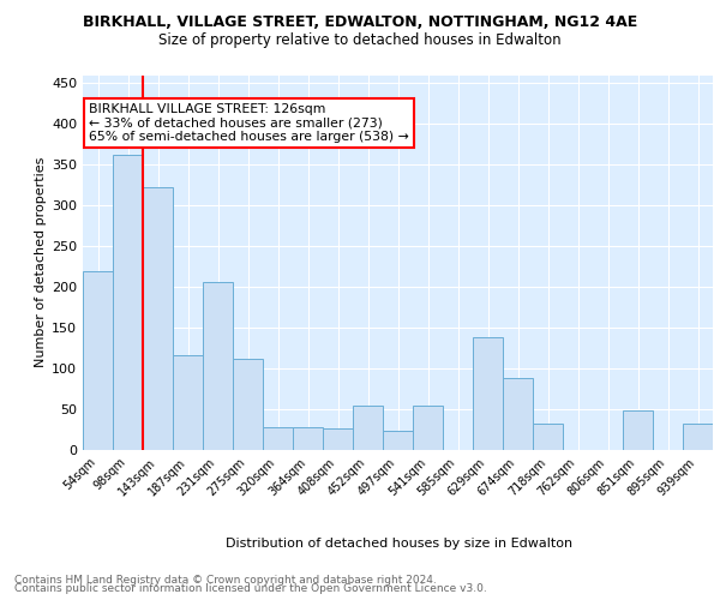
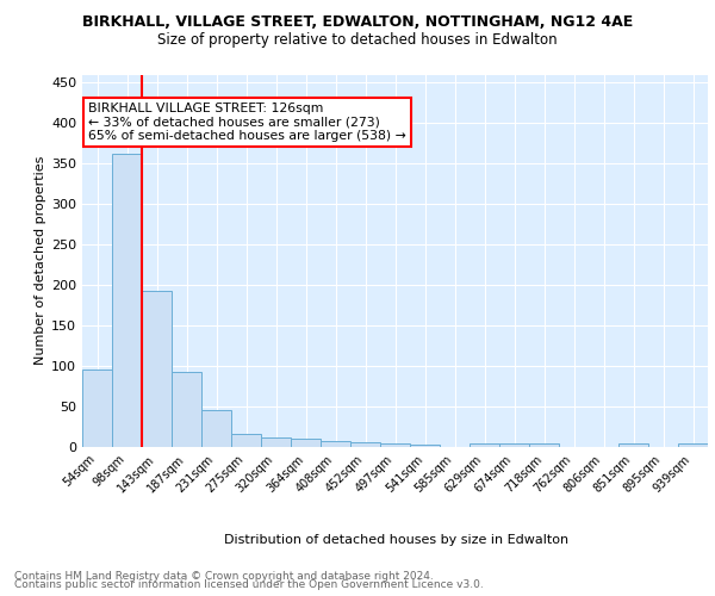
54sqm: 220 -> 95
143sqm: 322 -> 193
187sqm: 116 -> 93
231sqm: 206 -> 46
275sqm: 112 -> 16
320sqm: 28 -> 12
364sqm: 28 -> 10
408sqm: 26 -> 7
452sqm: 54 -> 6
497sqm: 24 -> 4
541sqm: 54 -> 3
629sqm: 138 -> 5
674sqm: 88 -> 5
718sqm: 32 -> 5
851sqm: 48 -> 4
939sqm: 32 -> 4
